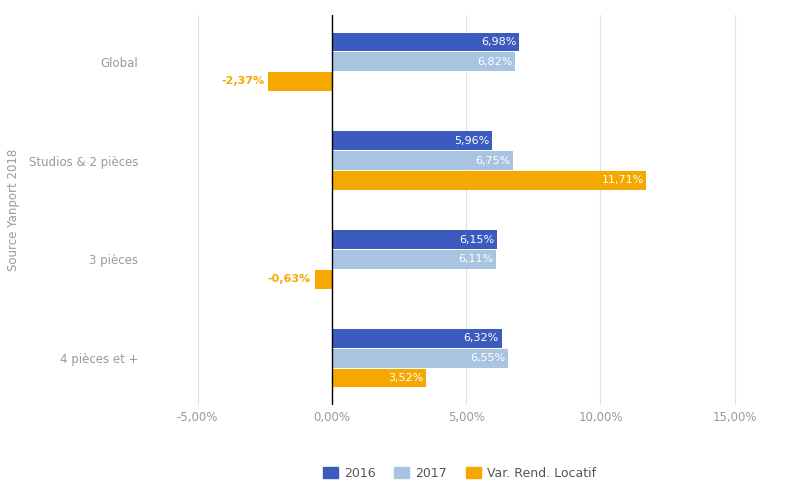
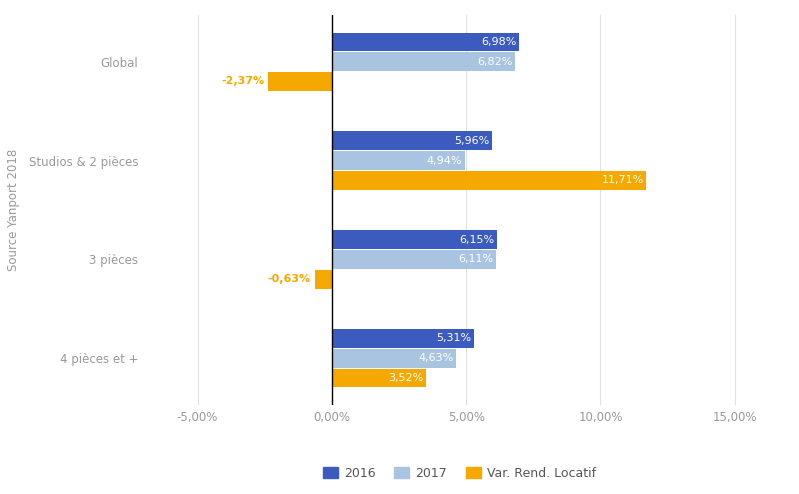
2017/Studios & 2 pièces: 6,75% -> 4,94%
2016/4 pièces et +: 6,32% -> 5,31%
2017/4 pièces et +: 6,55% -> 4,63%
